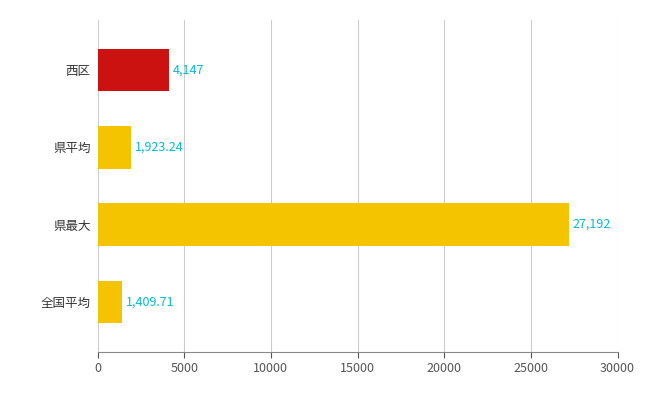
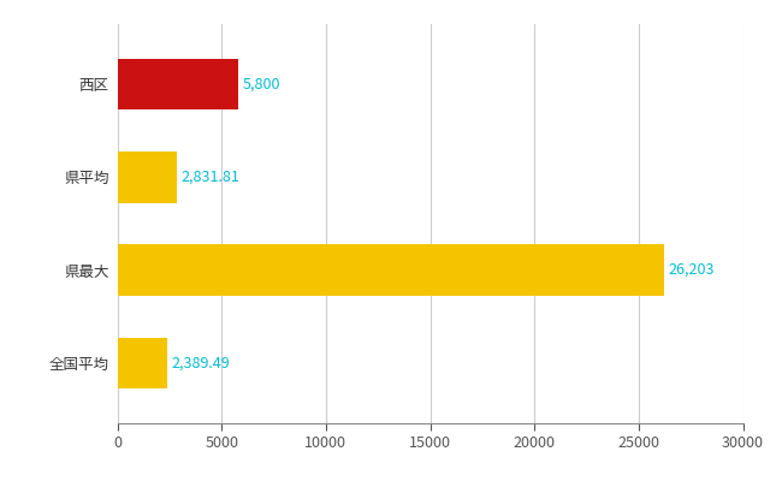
西区: 4,147 -> 5,800
県平均: 1,923.24 -> 2,831.81
県最大: 27,192 -> 26,203
全国平均: 1,409.71 -> 2,389.49
